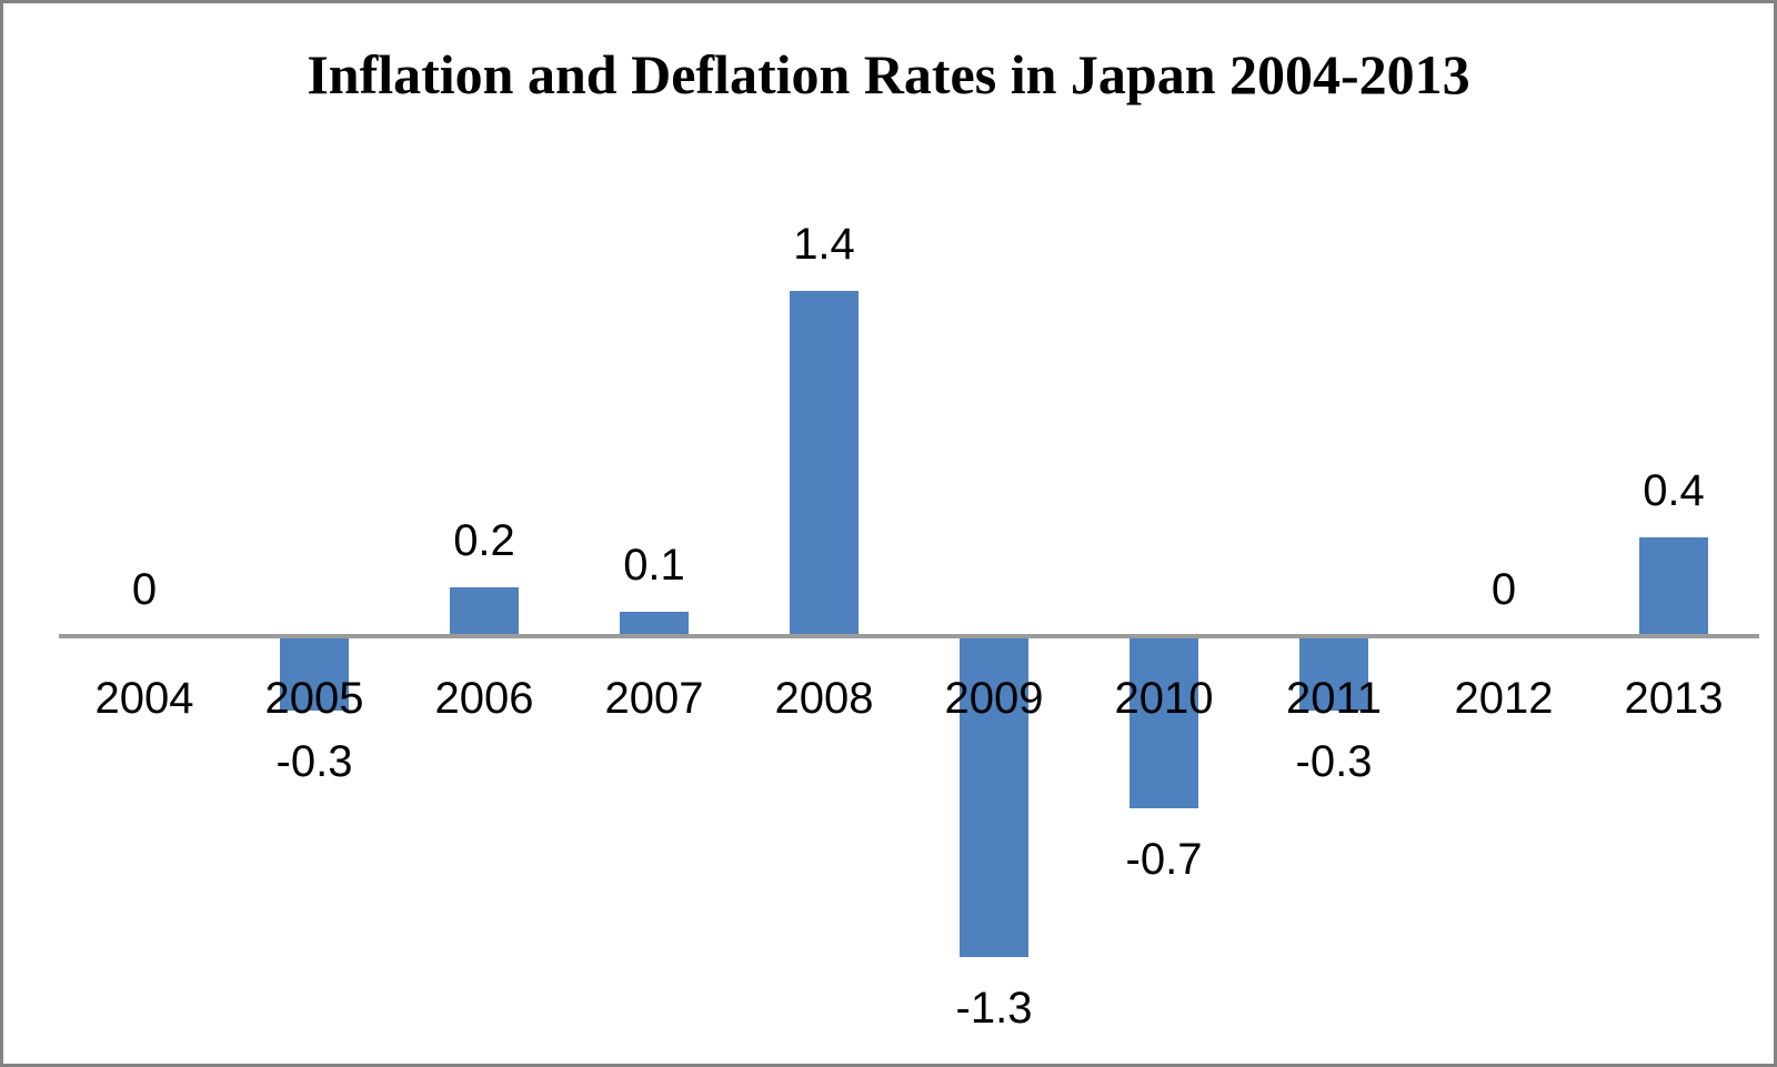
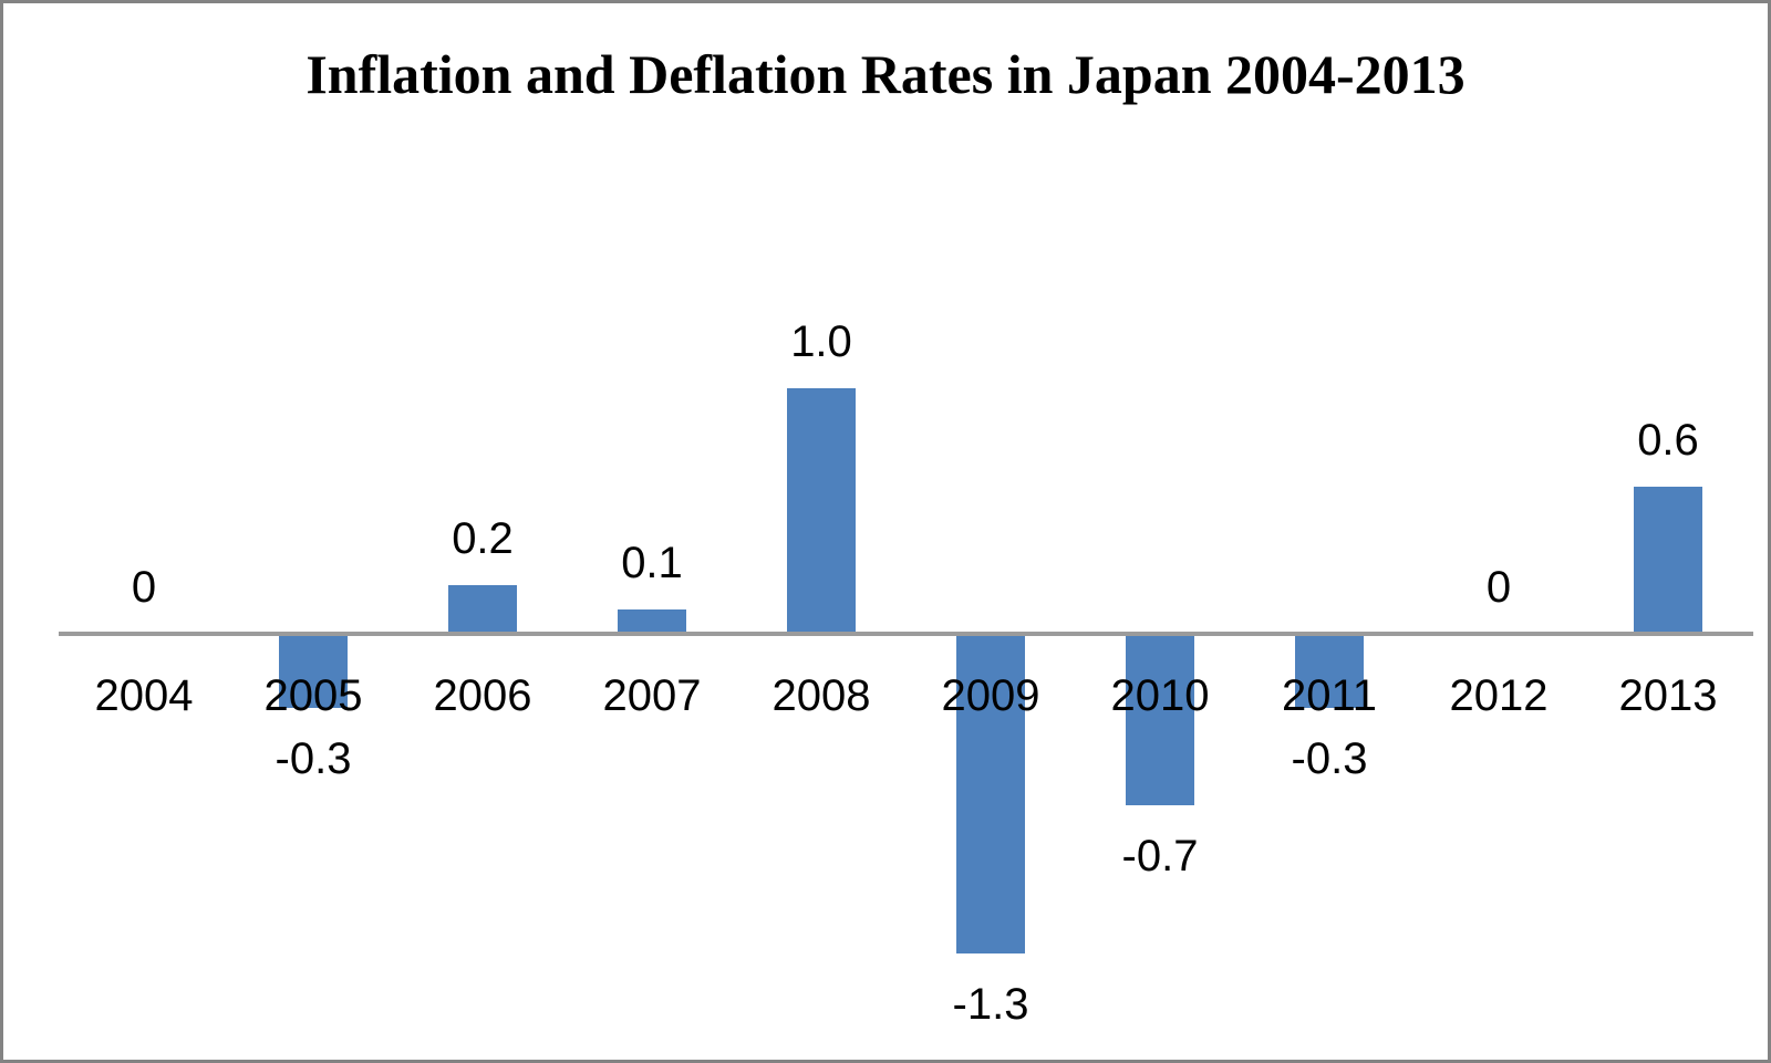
2008: 1.4 -> 1.0
2013: 0.4 -> 0.6
